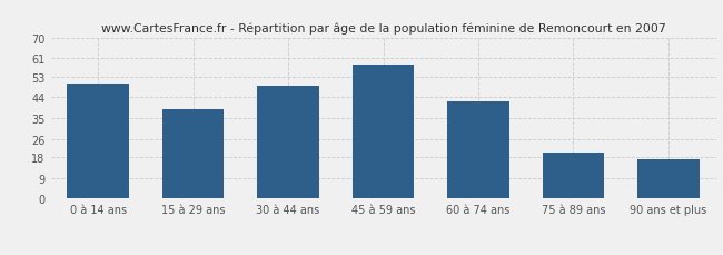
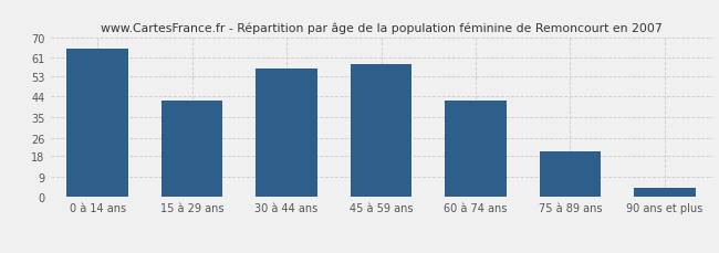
0 à 14 ans: 50 -> 65
15 à 29 ans: 39 -> 42
30 à 44 ans: 49 -> 56
90 ans et plus: 17 -> 4
